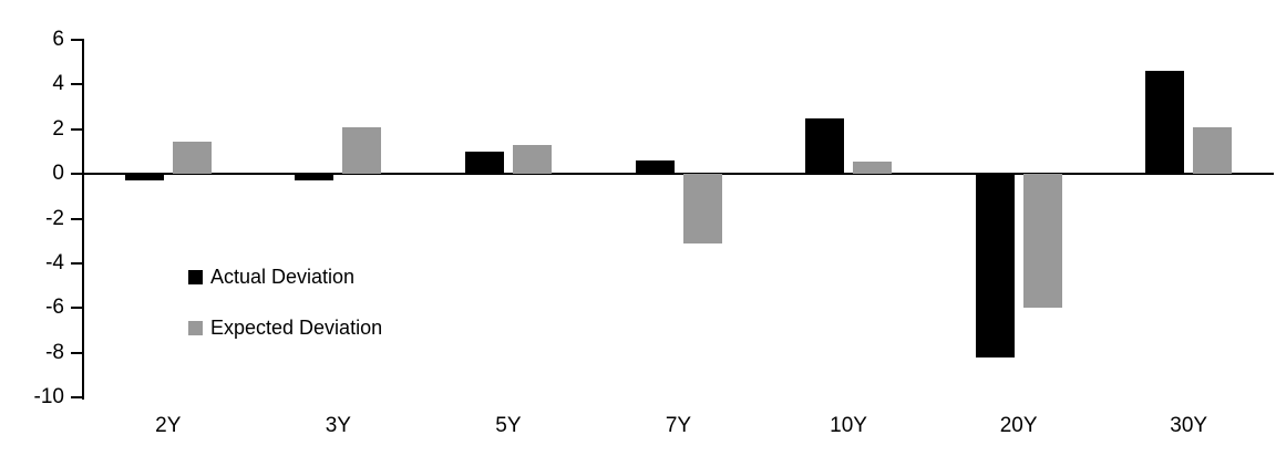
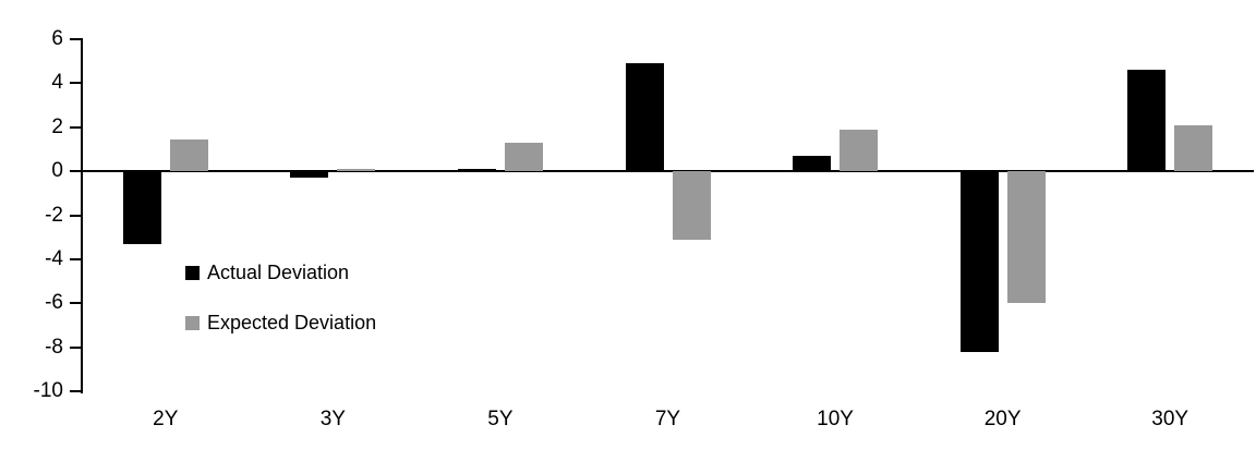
Actual Deviation/2Y: -0.3 -> -3.3
Expected Deviation/3Y: 2.1 -> 0.1
Actual Deviation/5Y: 1.0 -> 0.1
Actual Deviation/7Y: 0.6 -> 4.9
Actual Deviation/10Y: 2.5 -> 0.7
Expected Deviation/10Y: 0.6 -> 1.9
